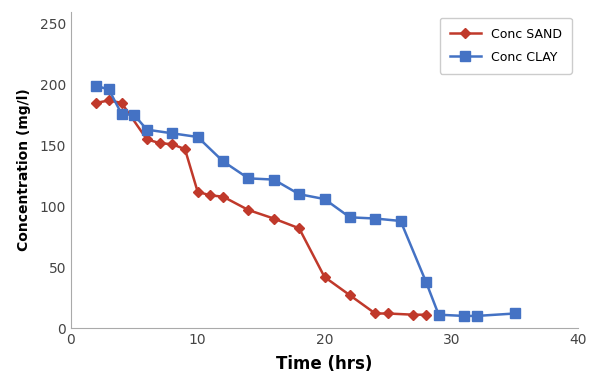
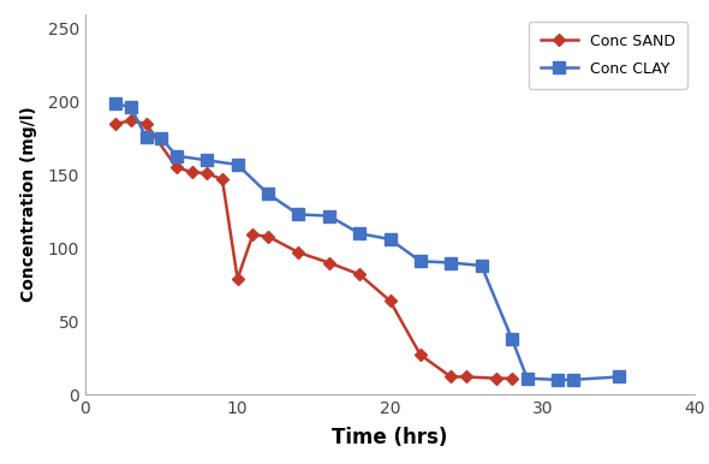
Conc SAND/10: 112 -> 79
Conc SAND/20: 42 -> 64
